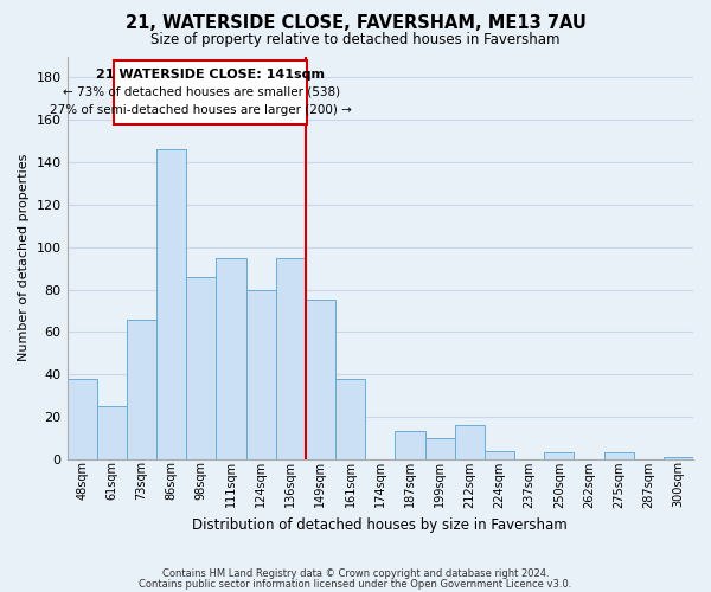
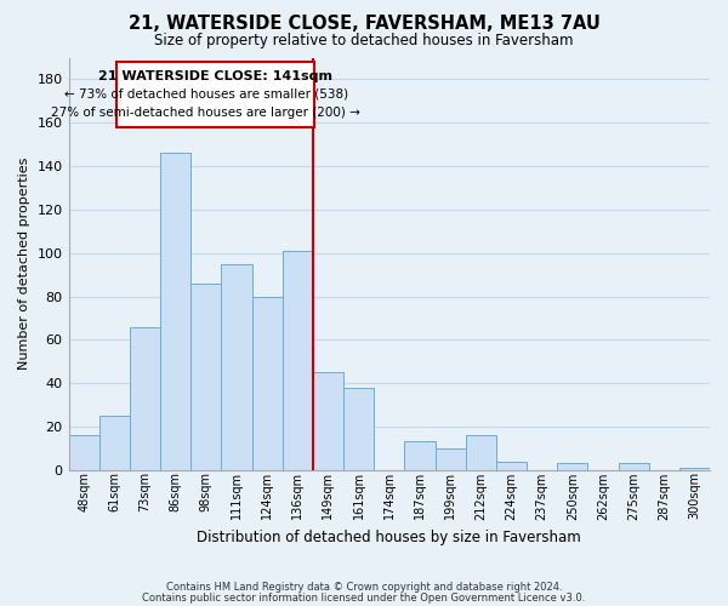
48sqm: 38 -> 16
136sqm: 95 -> 101
149sqm: 75 -> 45
